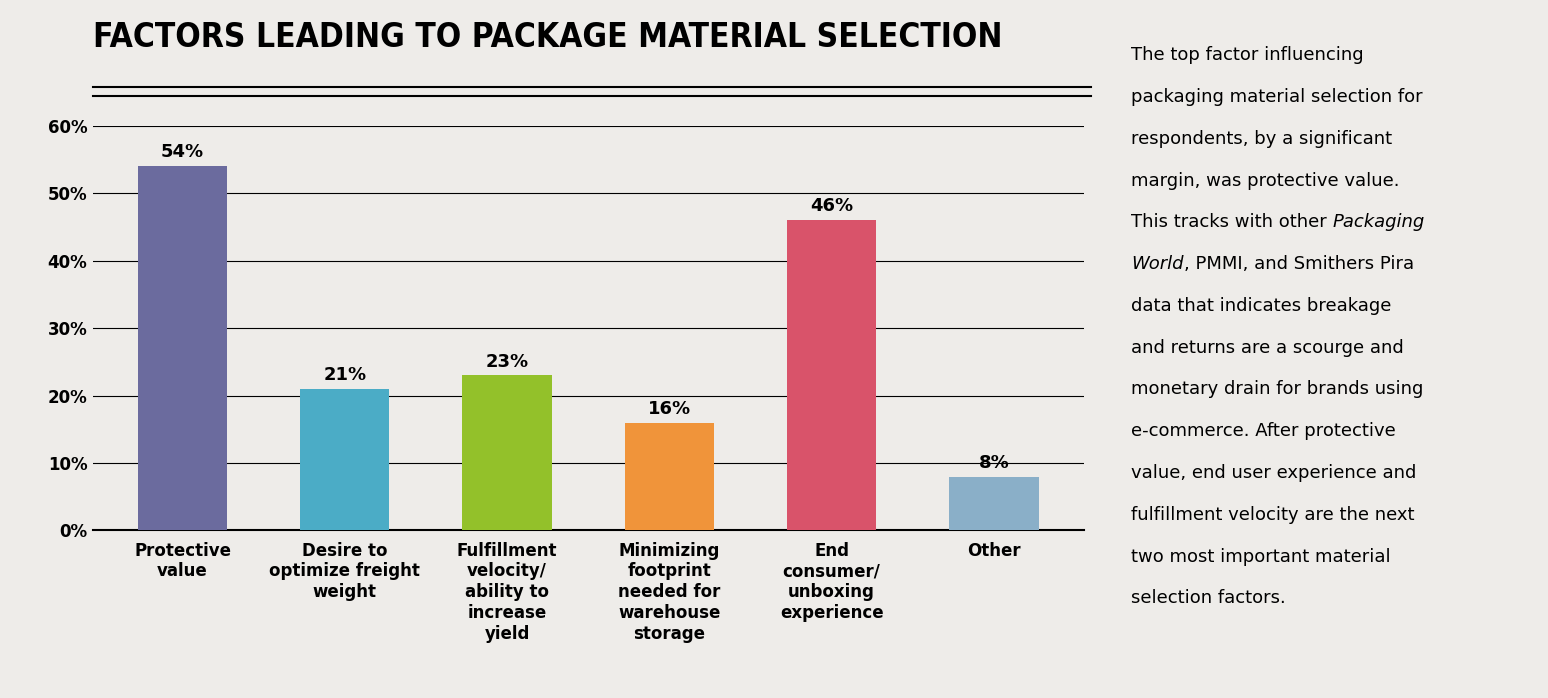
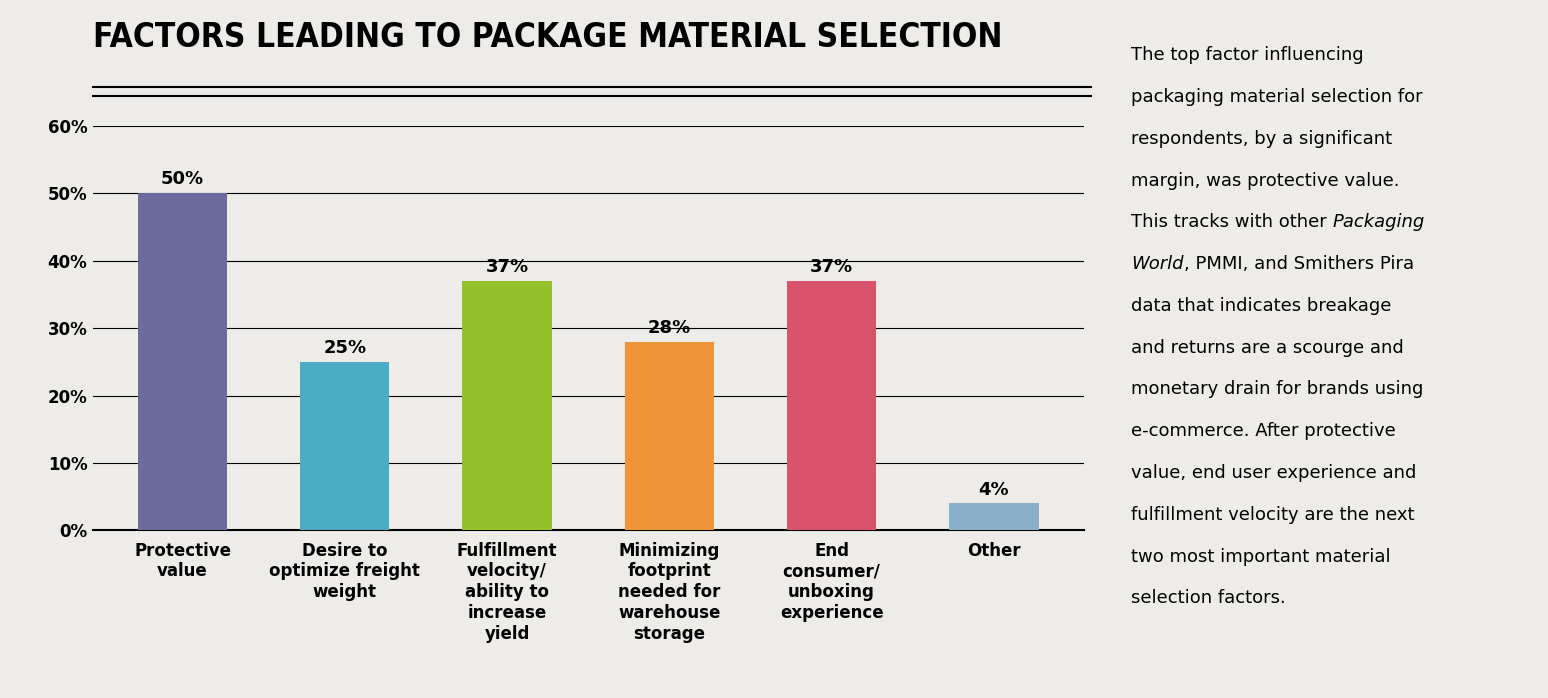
Protective value: 54% -> 50%
Desire to optimize freight weight: 21% -> 25%
Fulfillment velocity/ ability to increase yield: 23% -> 37%
Minimizing footprint needed for warehouse storage: 16% -> 28%
End consumer/ unboxing experience: 46% -> 37%
Other: 8% -> 4%
